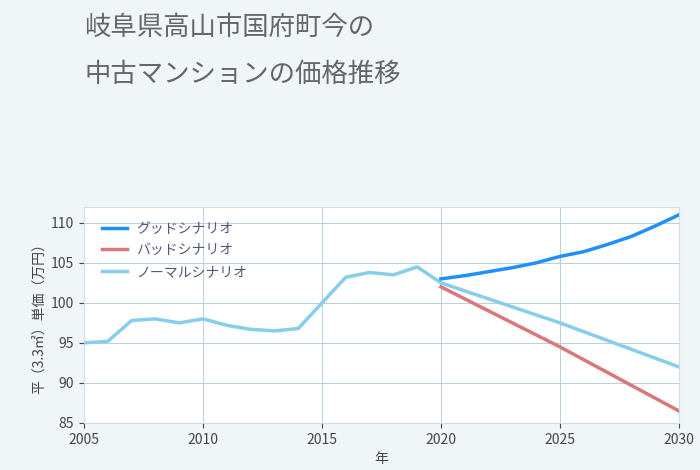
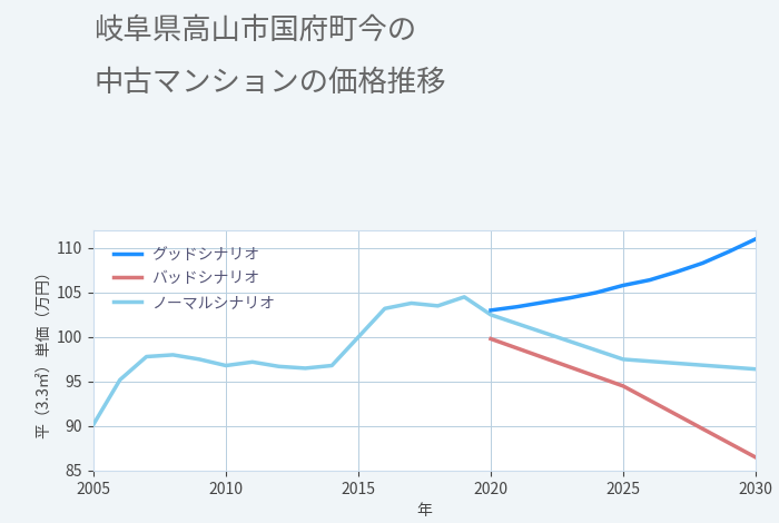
ノーマルシナリオ/2005: 95.0 -> 90.2
ノーマルシナリオ/2010: 98.0 -> 96.8
バッドシナリオ/2020: 102.0 -> 99.8
ノーマルシナリオ/2030: 92.0 -> 96.4
